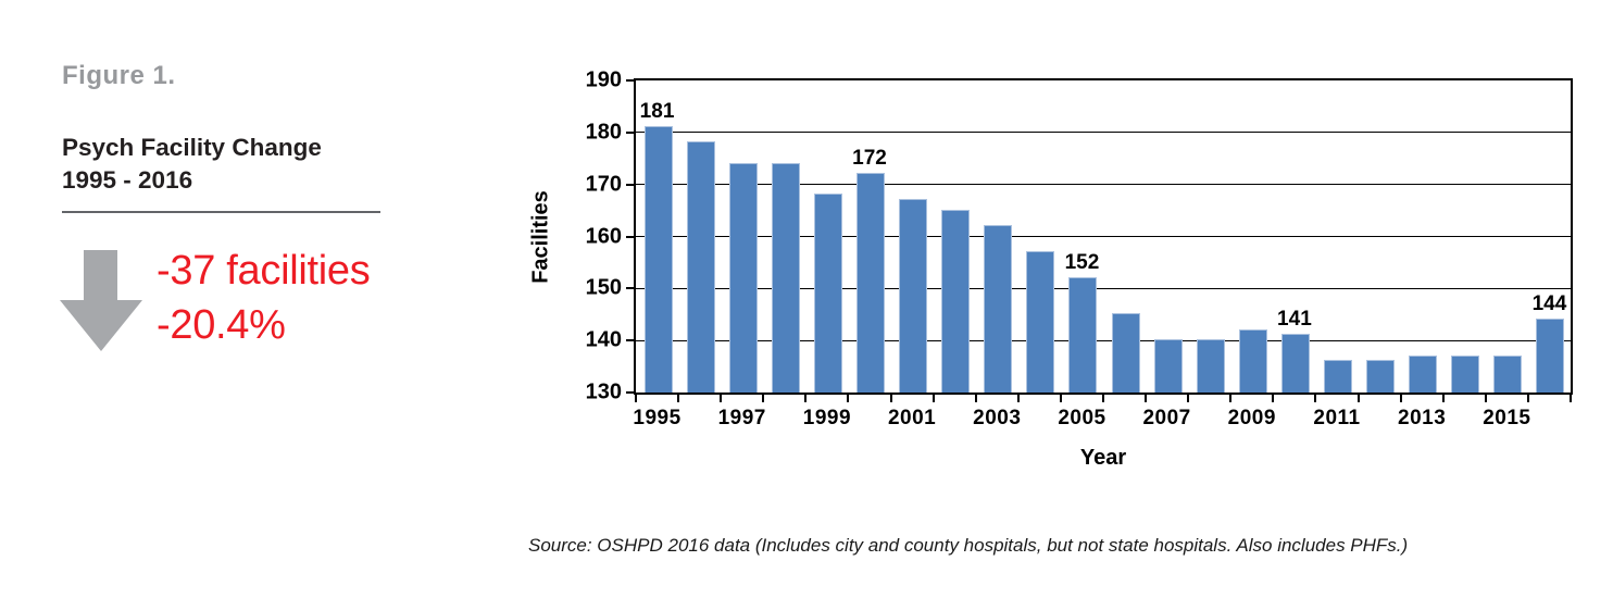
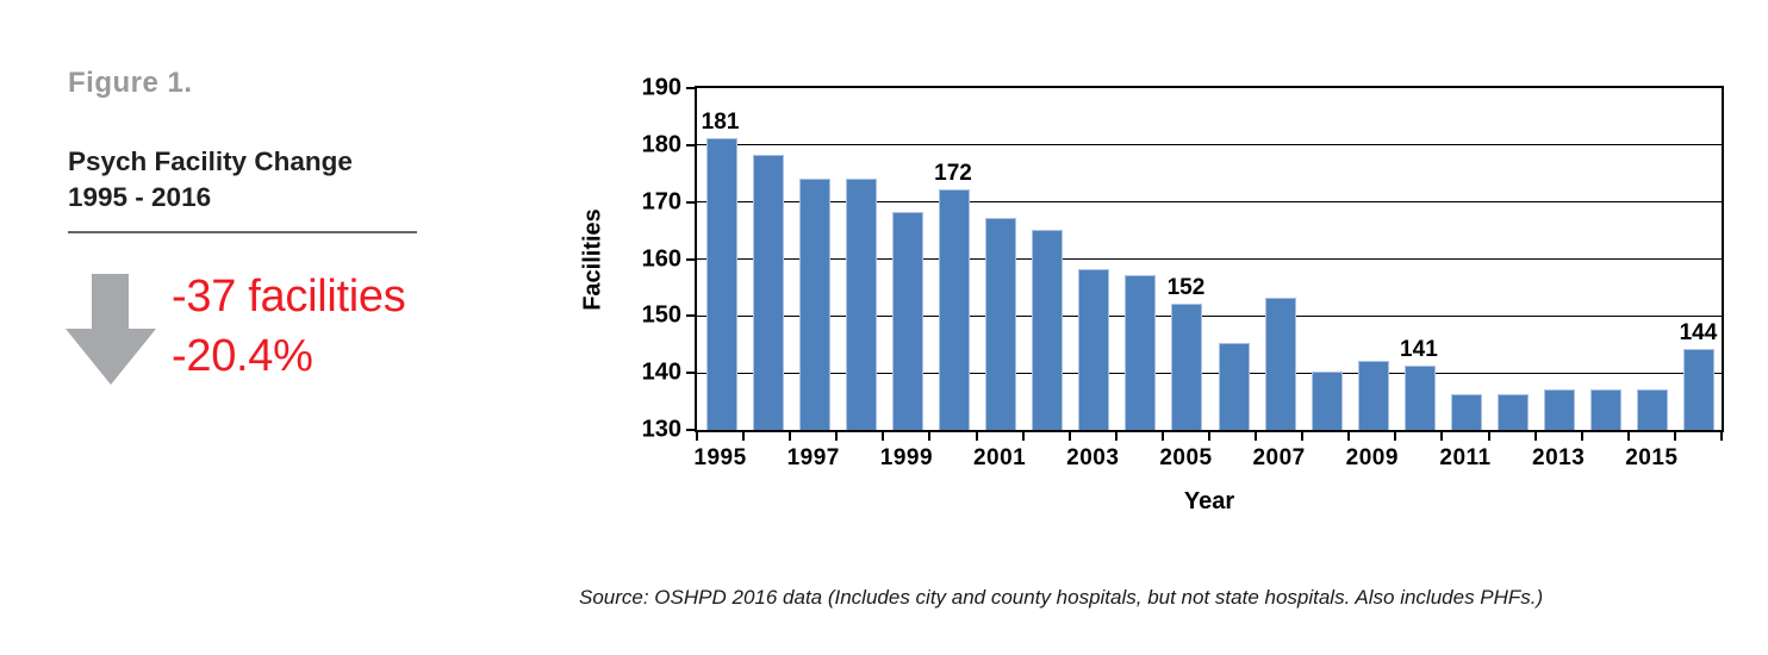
2003: 162 -> 158
2007: 140 -> 153
